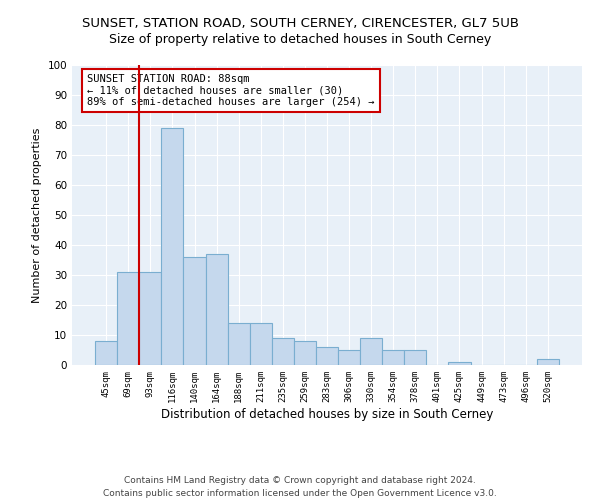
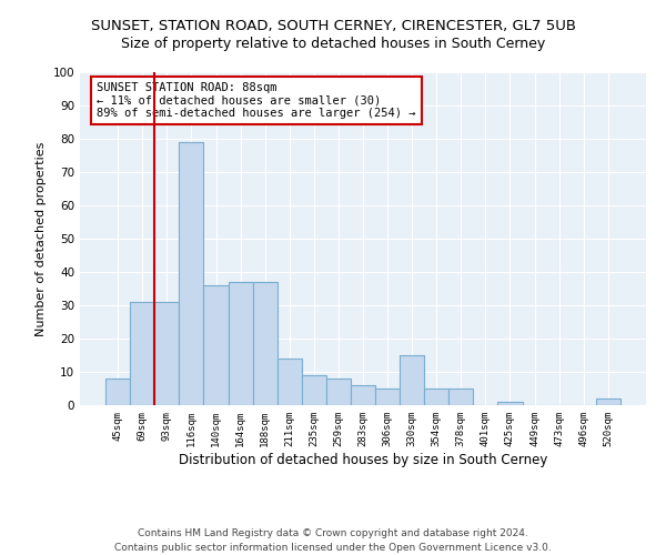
188sqm: 14 -> 37
330sqm: 9 -> 15
